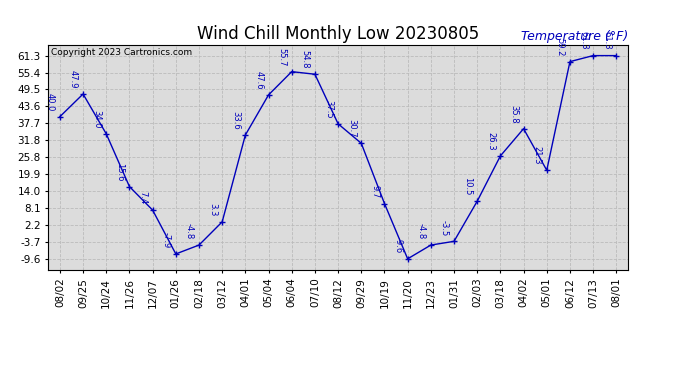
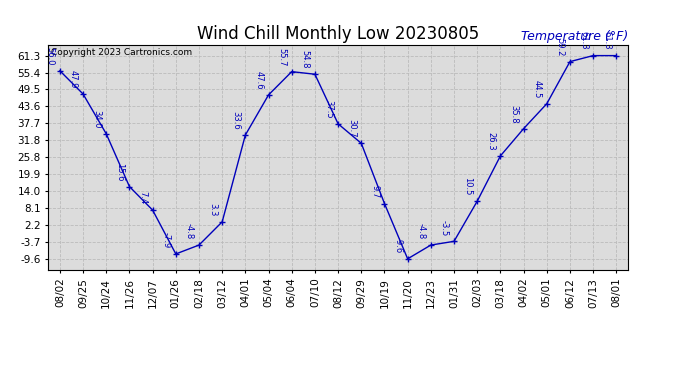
08/02: 40.0 -> 56.0
05/01: 21.3 -> 44.5
